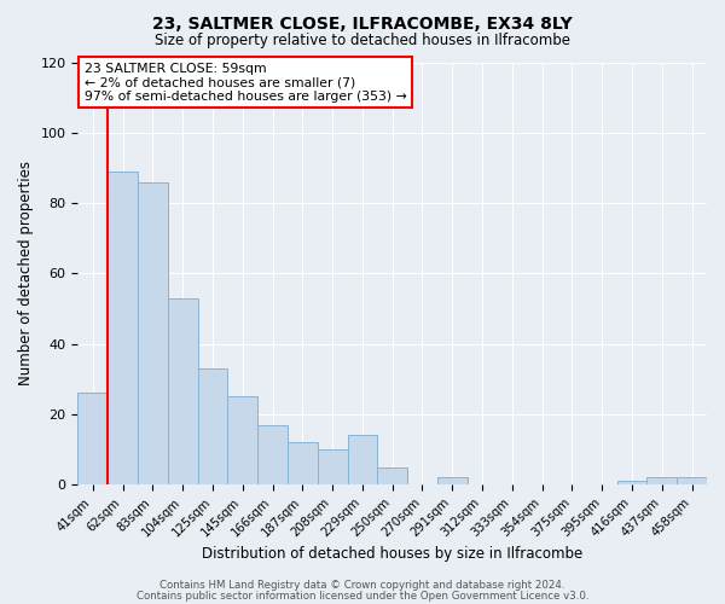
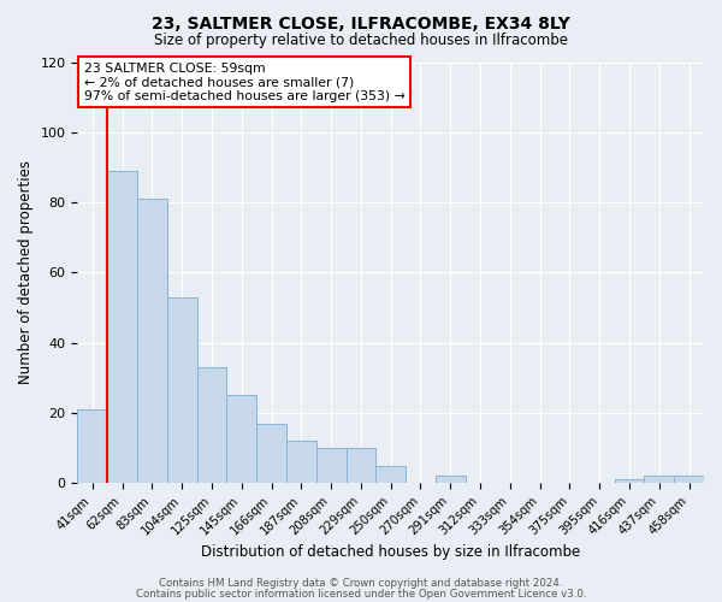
41sqm: 26 -> 21
83sqm: 86 -> 81
229sqm: 14 -> 10
